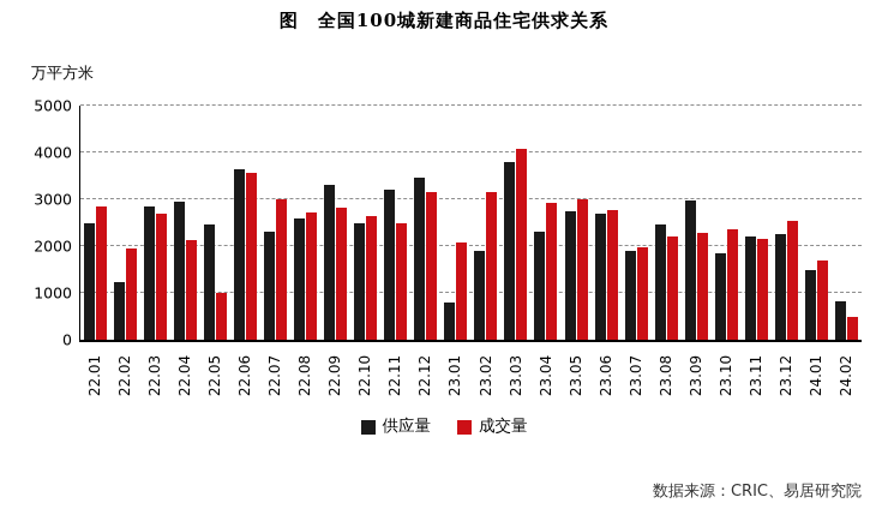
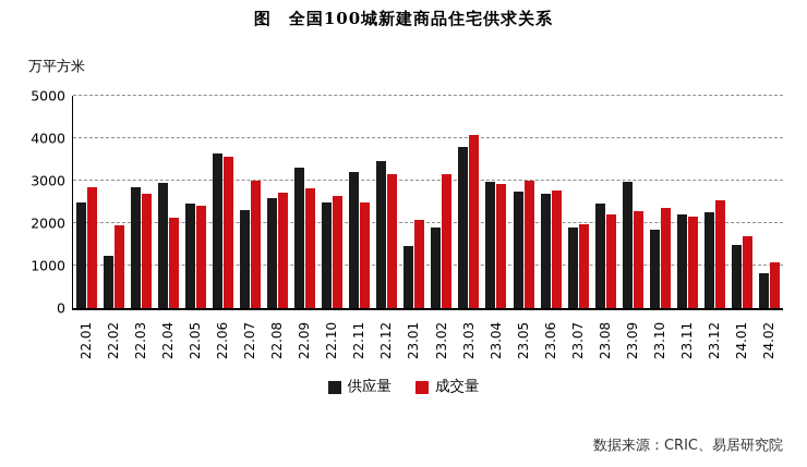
成交量/22.05: 1000 -> 2400
供应量/23.01: 800 -> 1400
供应量/23.04: 2300 -> 3000
成交量/24.02: 500 -> 1100
